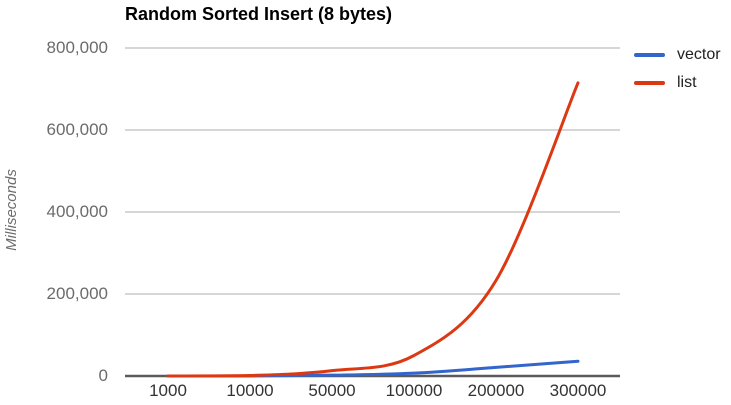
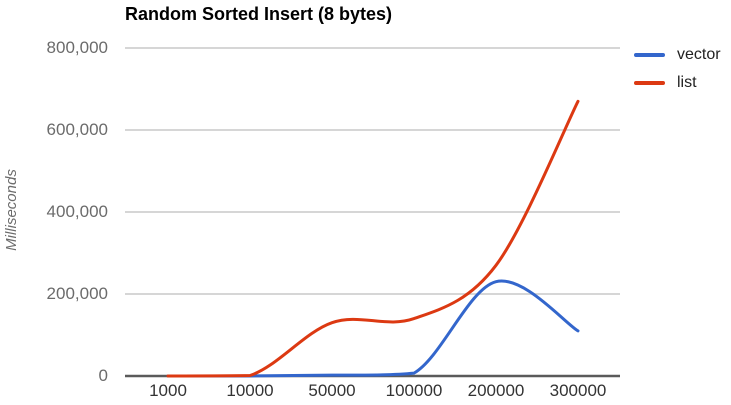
list/50000: 10000 -> 130000
list/100000: 50000 -> 140000
vector/200000: 20000 -> 230000
list/200000: 230000 -> 270000
vector/300000: 40000 -> 110000
list/300000: 720000 -> 670000
